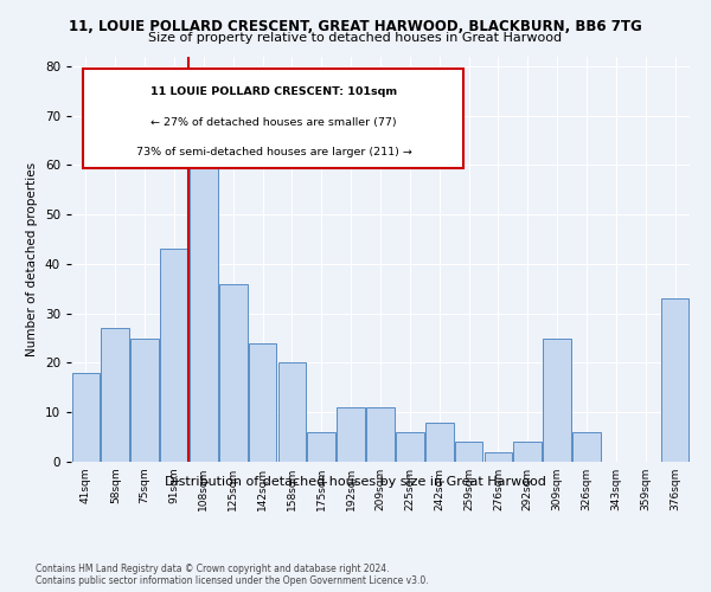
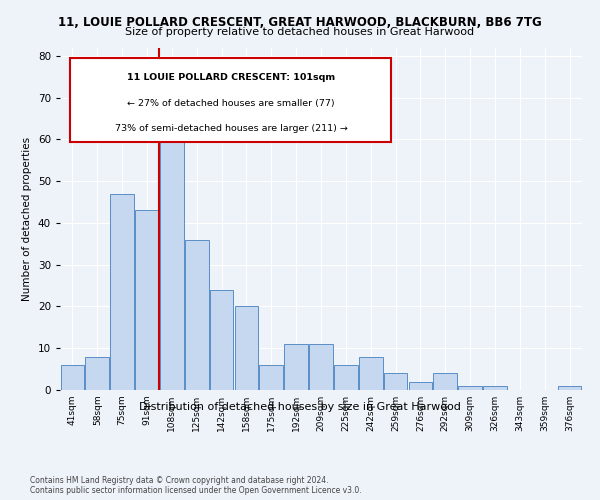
41sqm: 18 -> 6
58sqm: 27 -> 8
75sqm: 25 -> 47
309sqm: 25 -> 1
326sqm: 6 -> 1
376sqm: 33 -> 1
